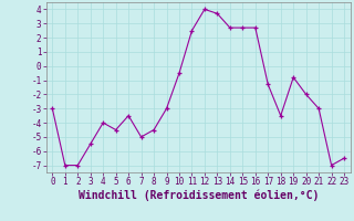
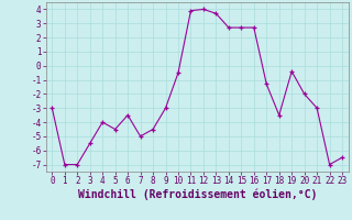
11: 2.5 -> 3.9
19: -0.8 -> -0.4
